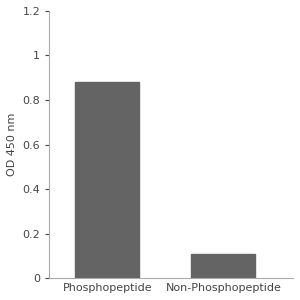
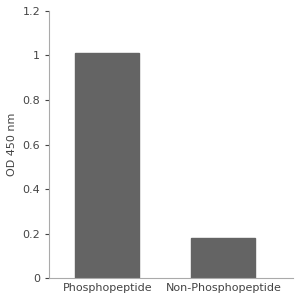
Phosphopeptide: 0.88 -> 1.01
Non-Phosphopeptide: 0.11 -> 0.18
